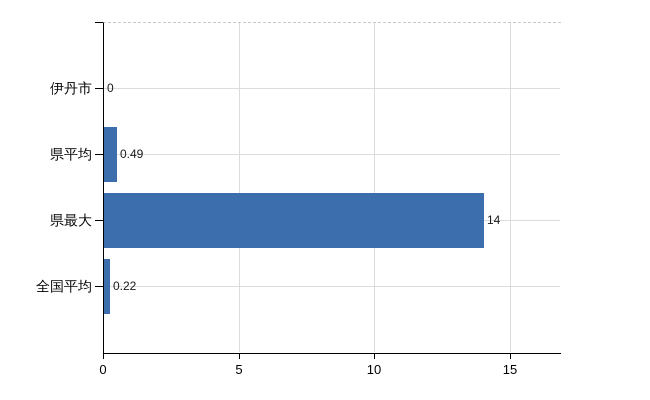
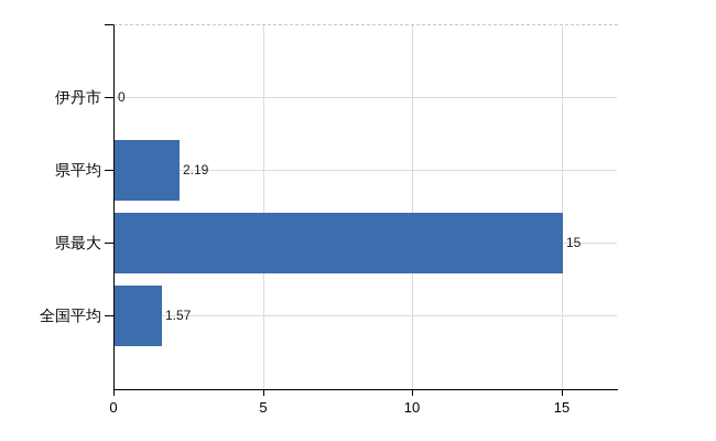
県平均: 0.49 -> 2.19
県最大: 14 -> 15
全国平均: 0.22 -> 1.57
